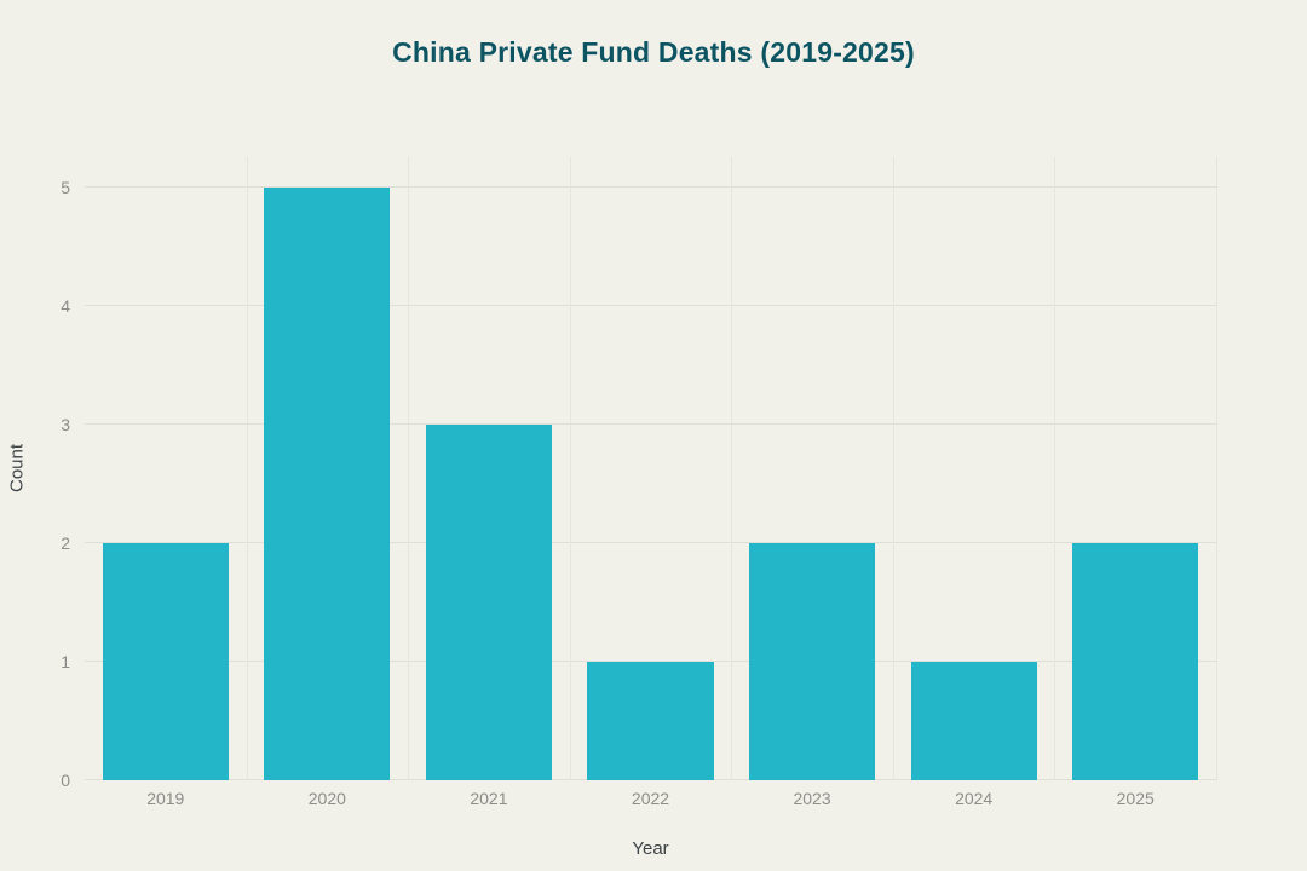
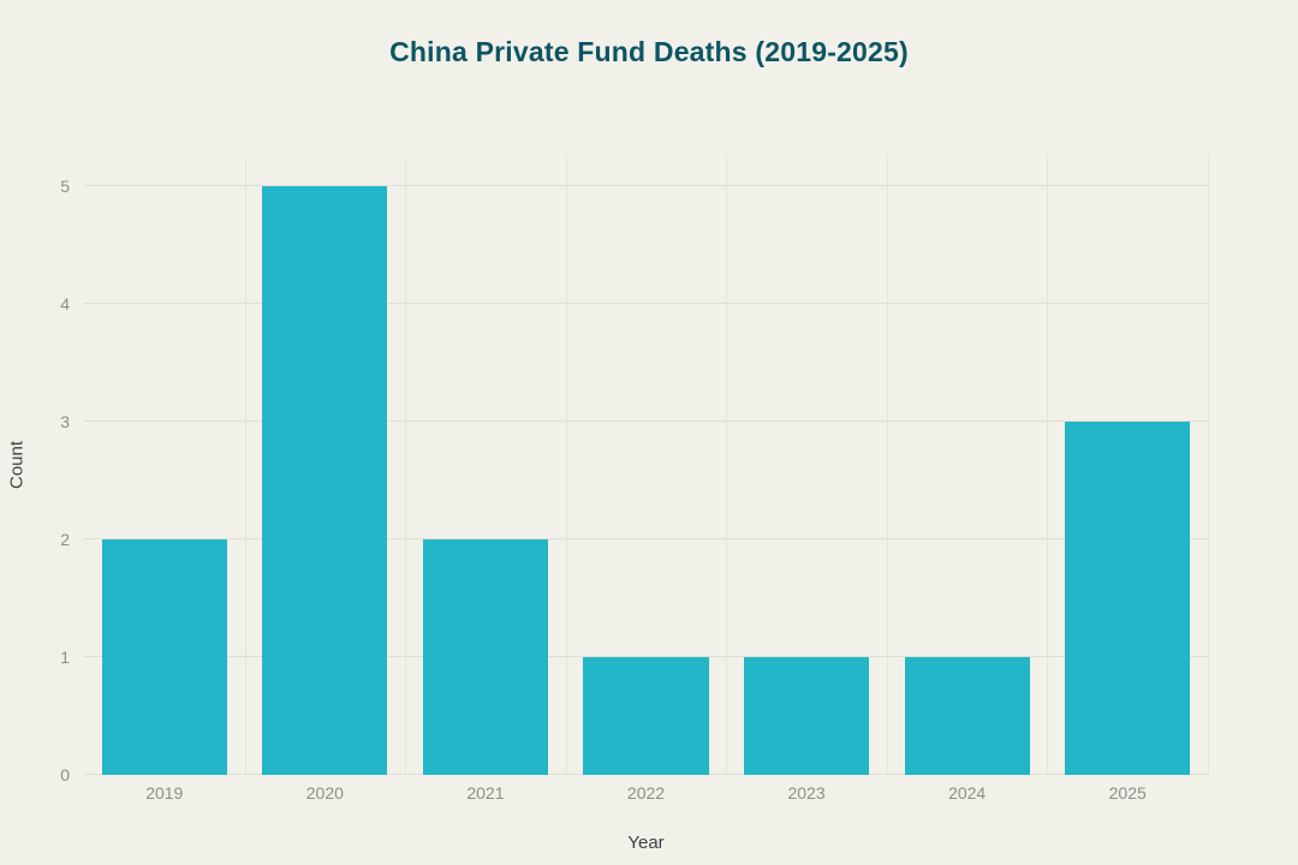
2021: 3 -> 2
2023: 2 -> 1
2025: 2 -> 3
